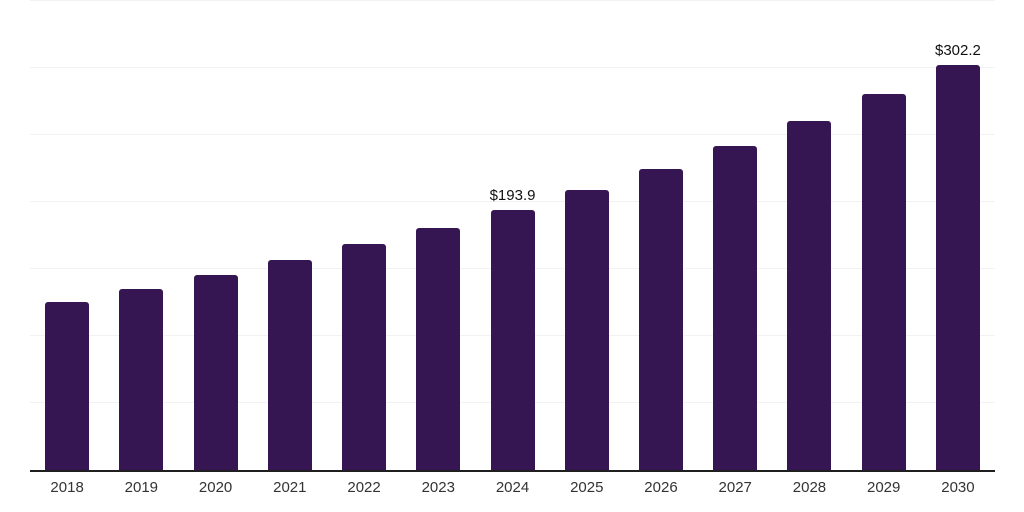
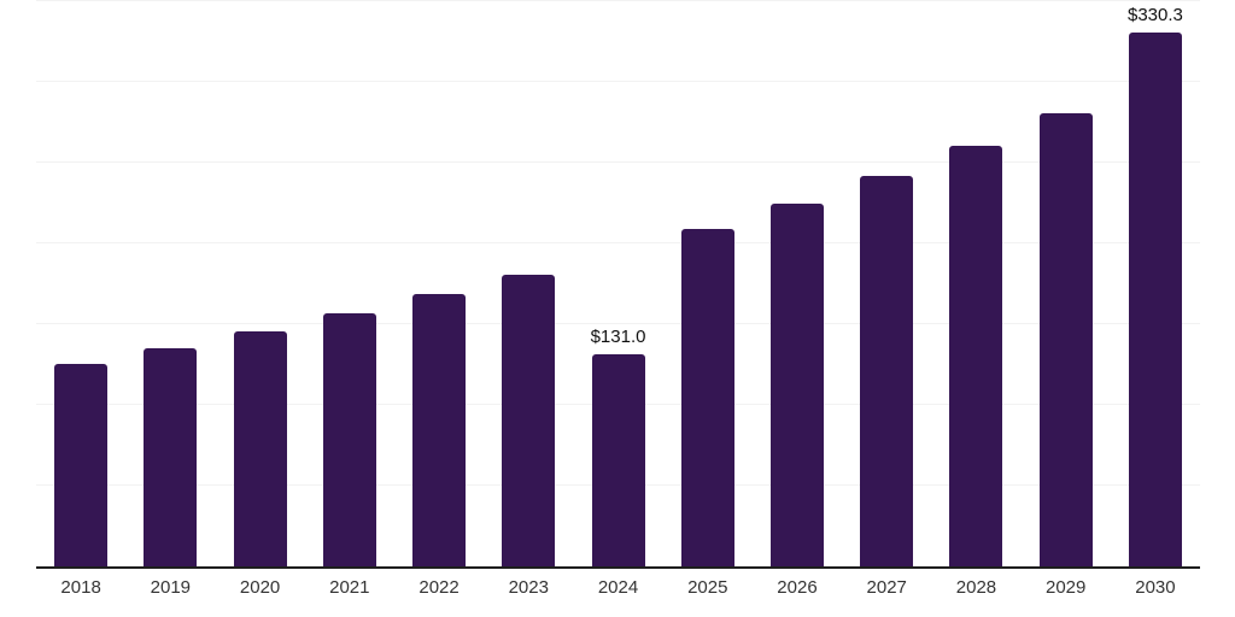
2024: $193.9 -> $131.0
2030: $302.2 -> $330.3
